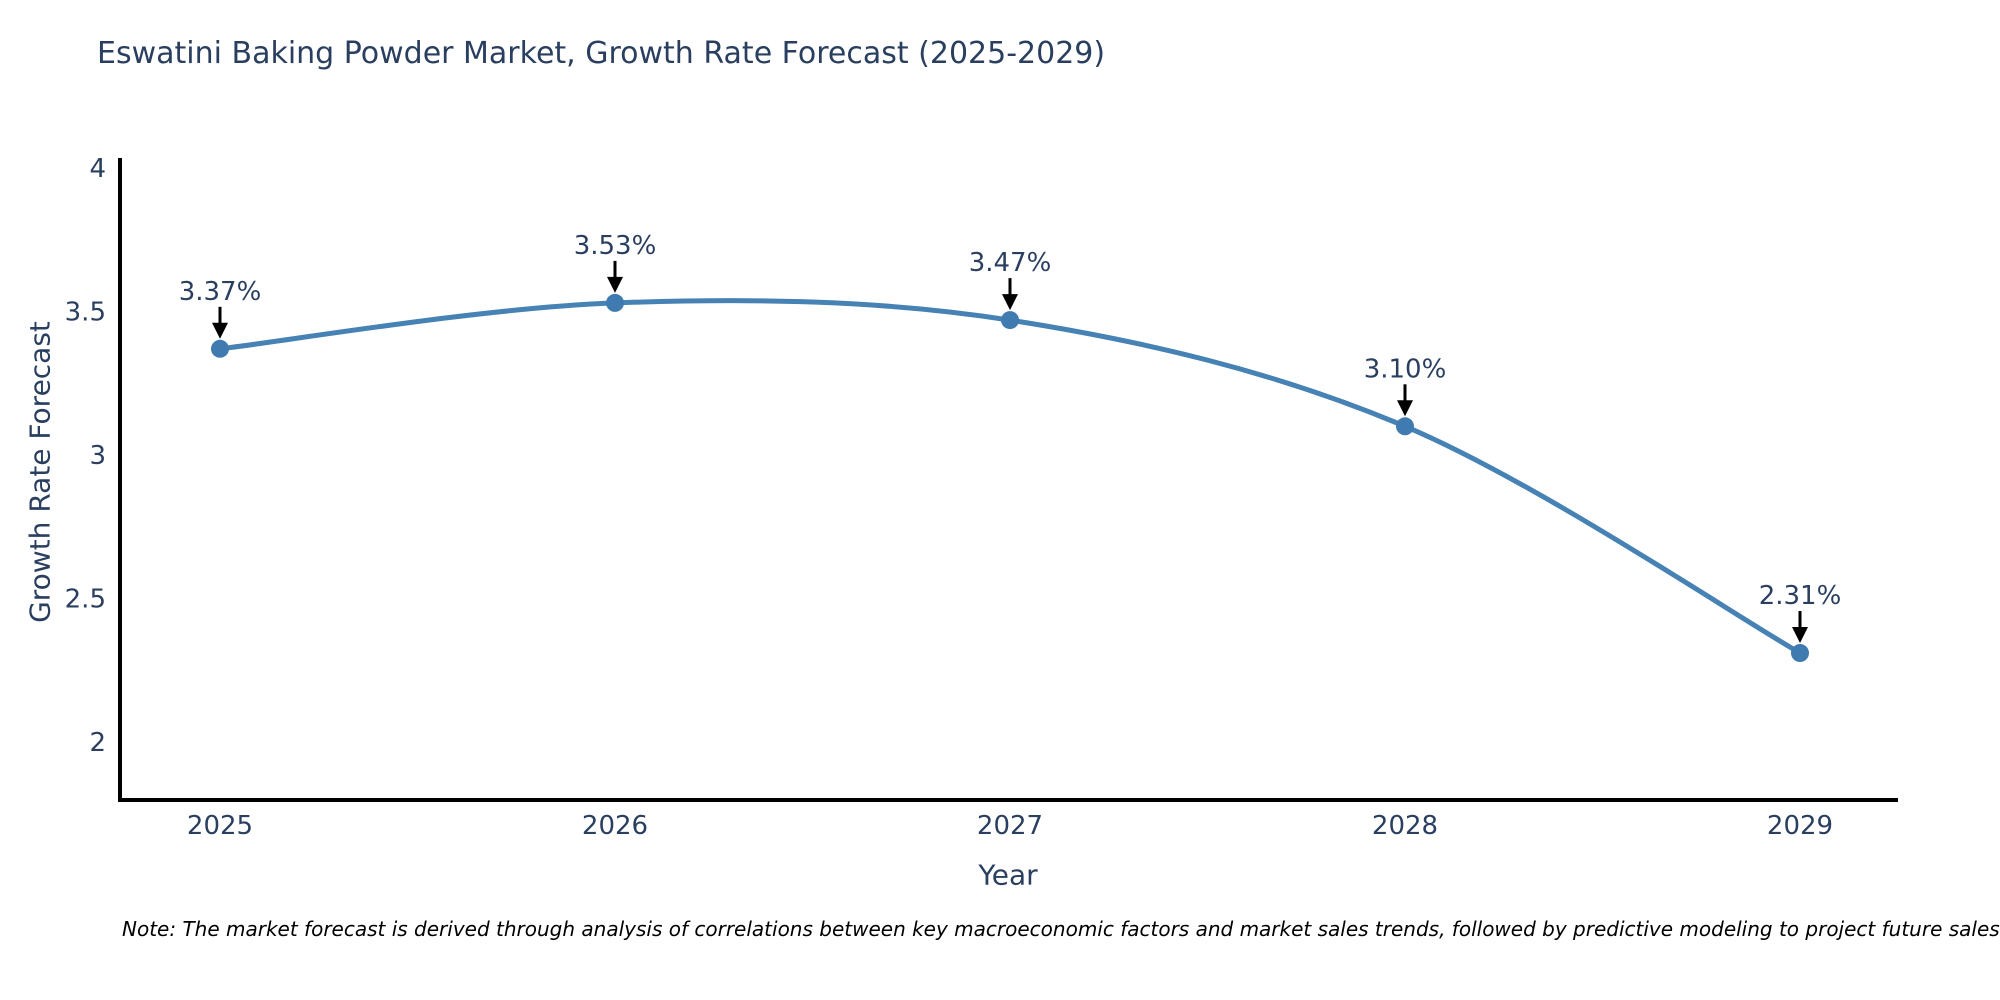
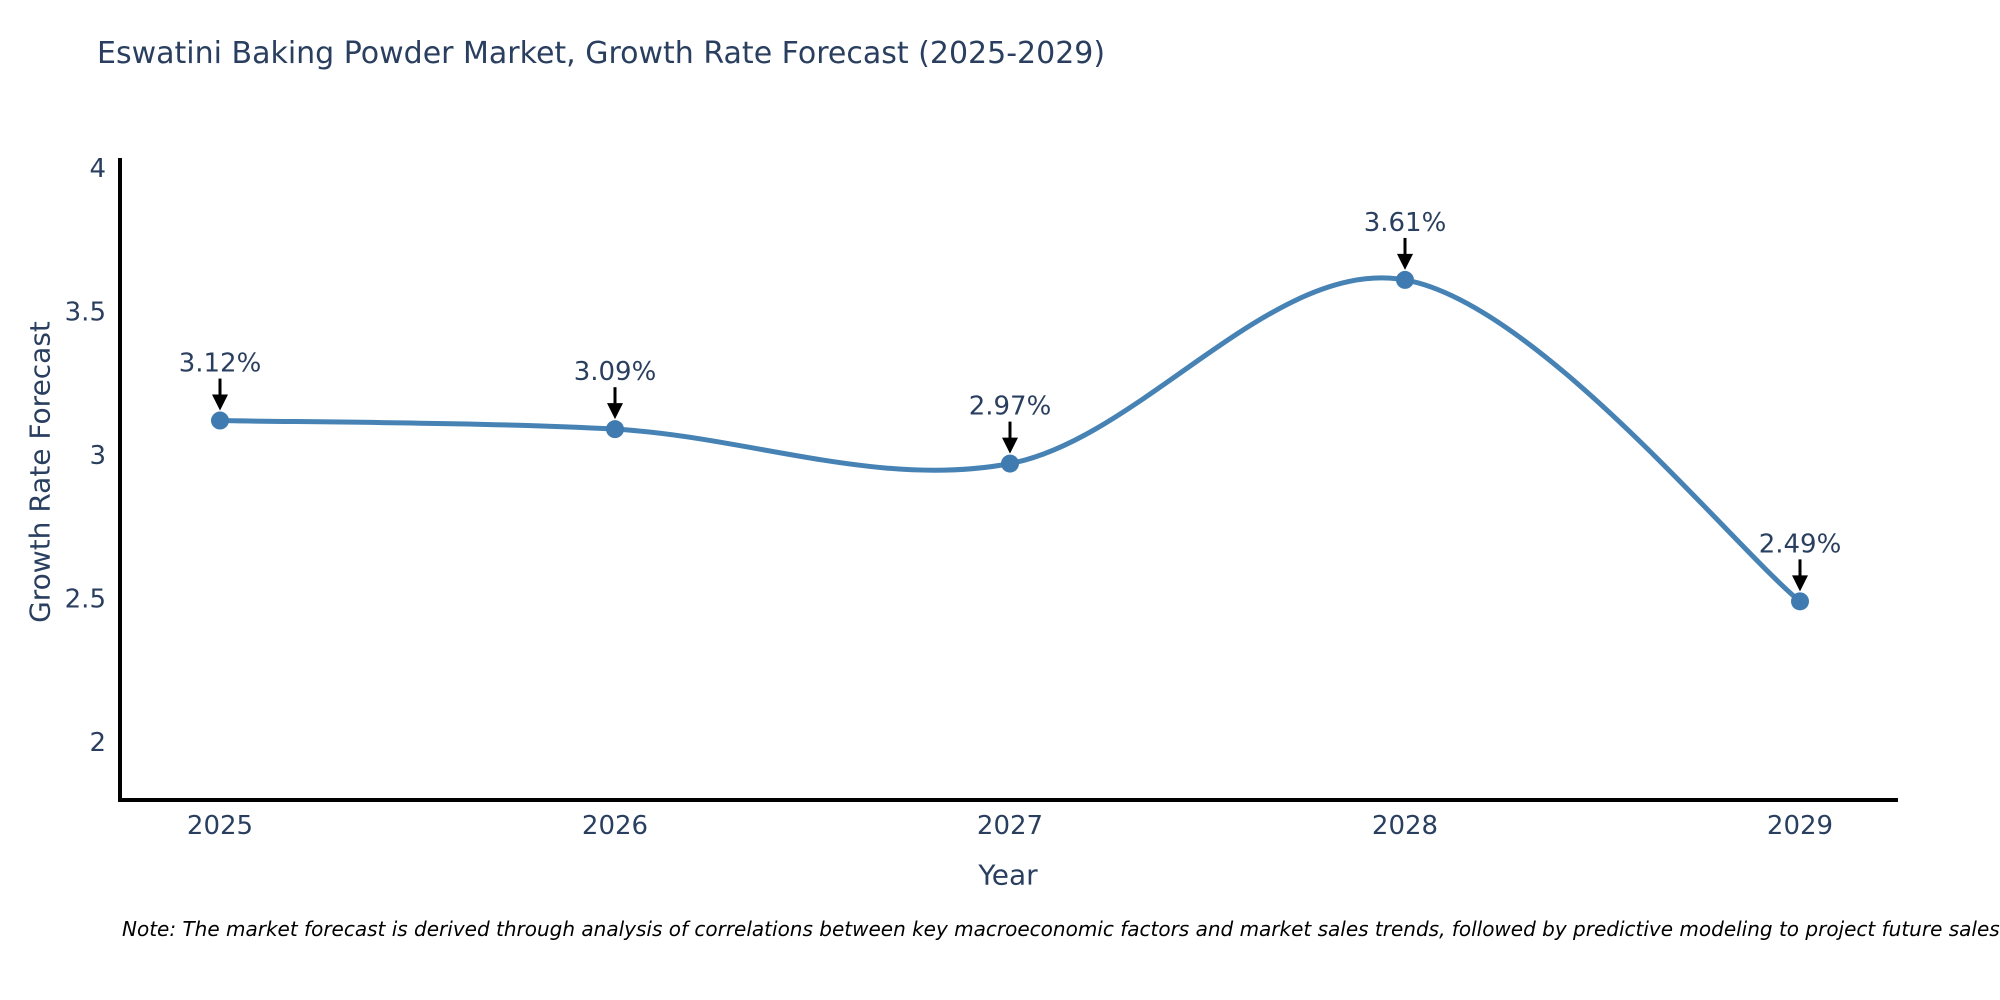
2025: 3.37% -> 3.12%
2026: 3.53% -> 3.09%
2027: 3.47% -> 2.97%
2028: 3.10% -> 3.61%
2029: 2.31% -> 2.49%
